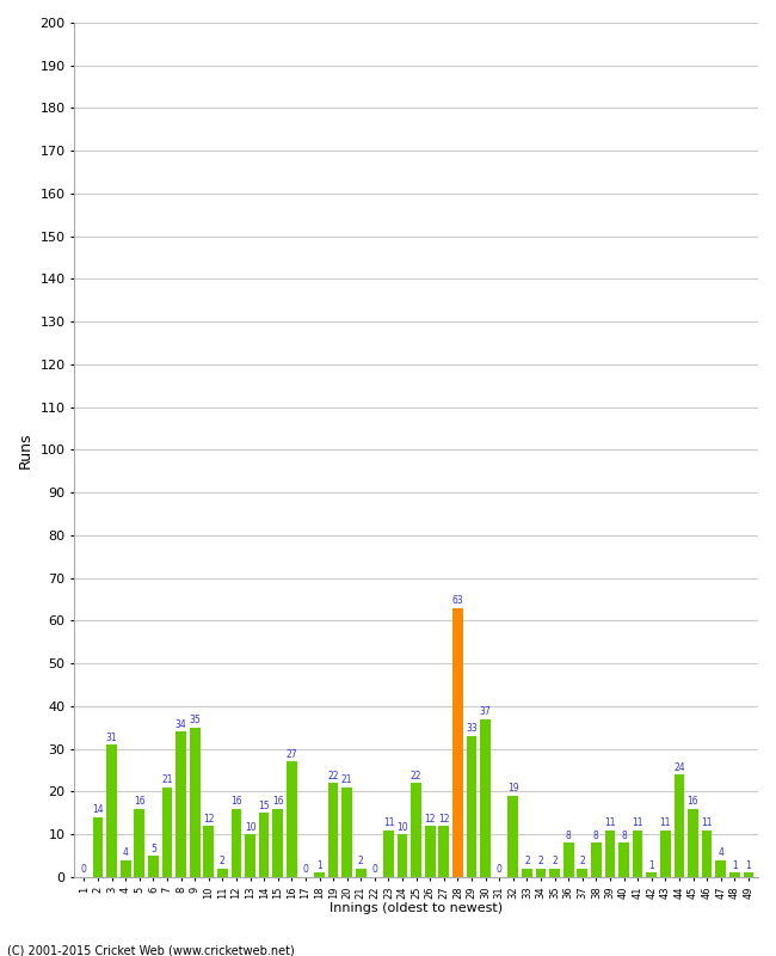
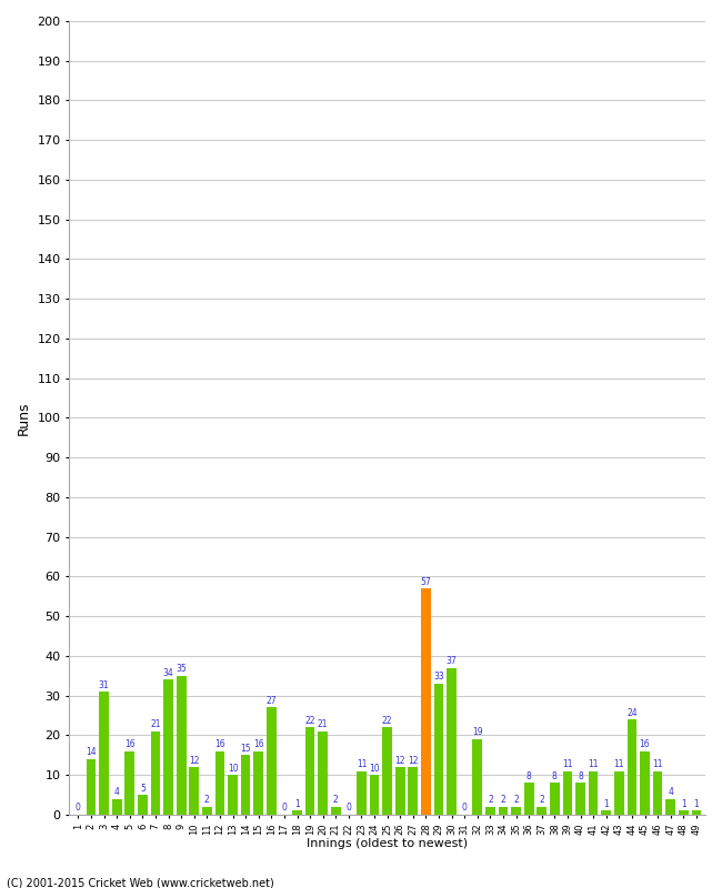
28: 63 -> 57
